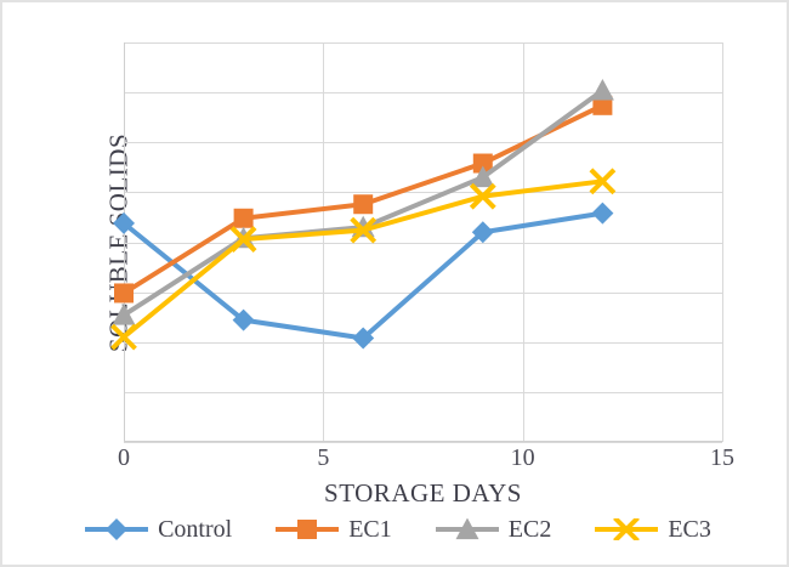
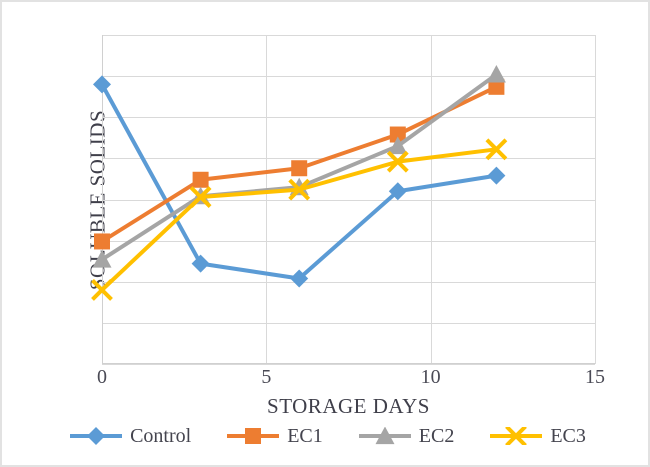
Control/0: 8.2 -> 9.4
EC3/0: 7.0 -> 6.9
